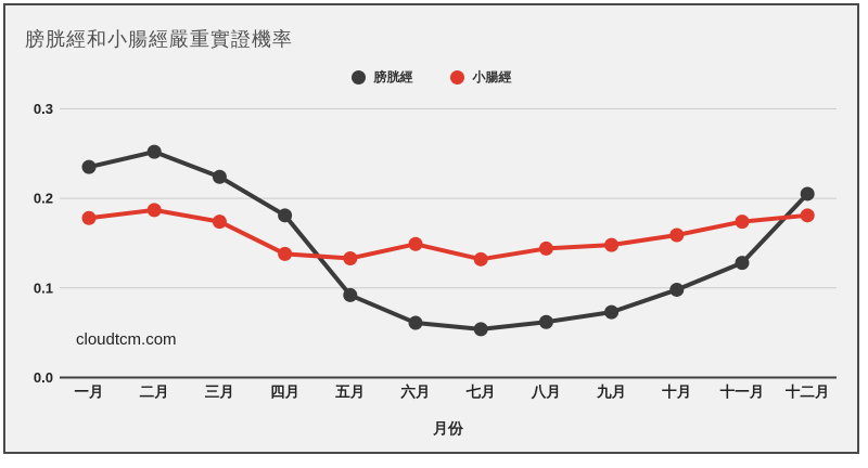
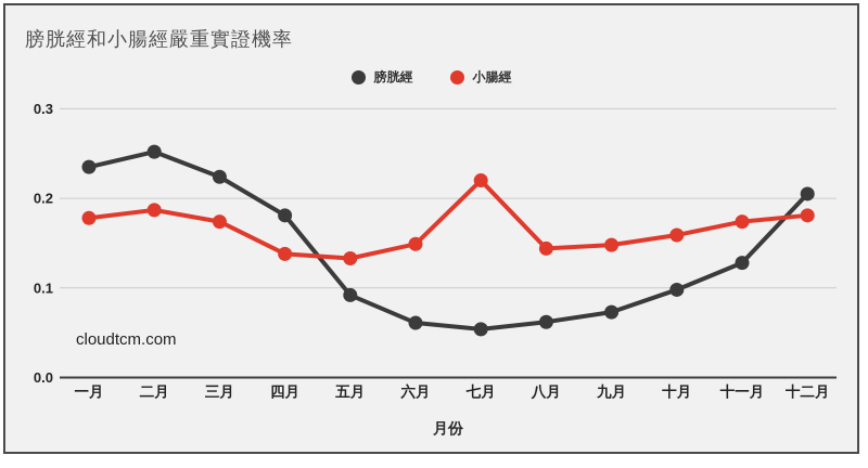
小腸經/七月: 0.13 -> 0.22
